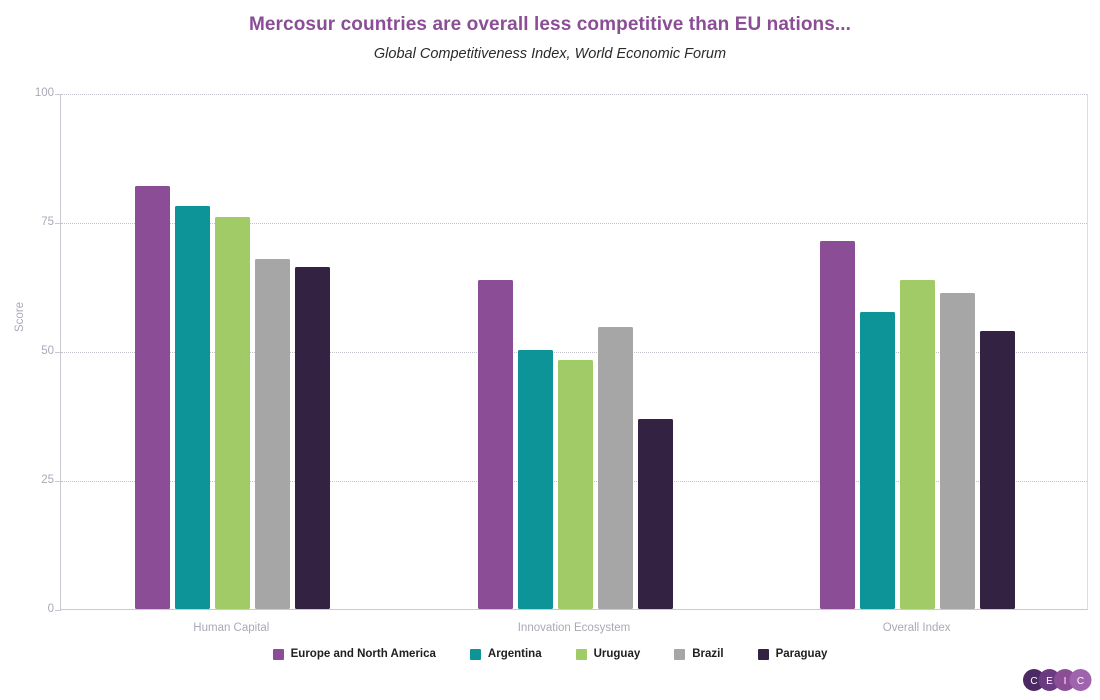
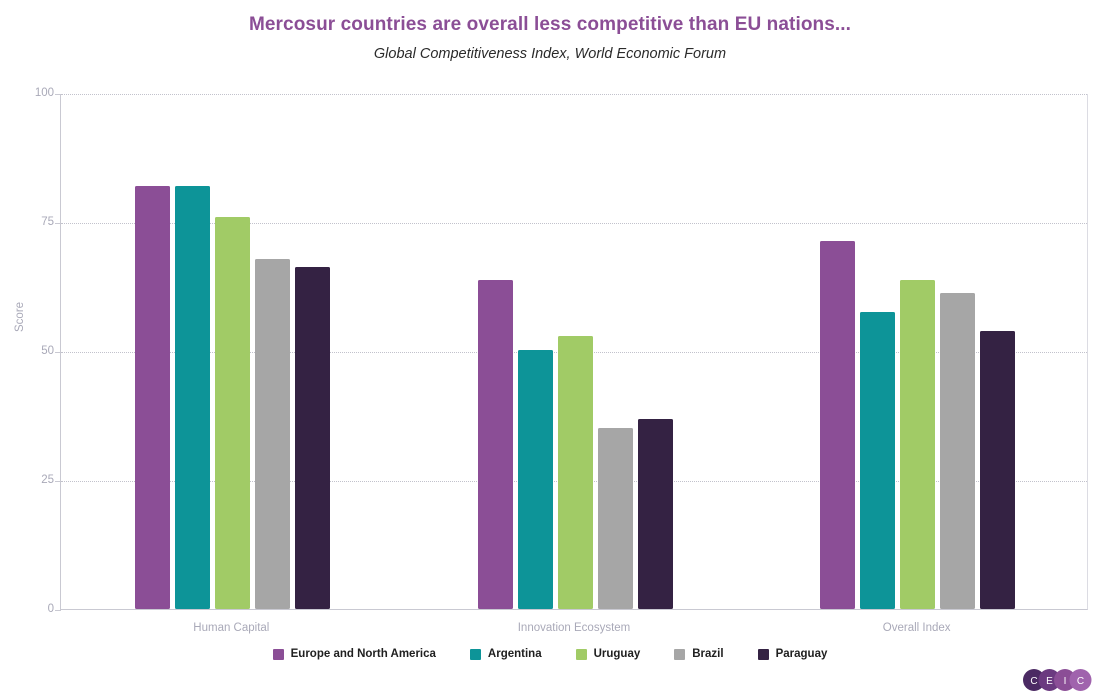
Argentina/Human Capital: 78 -> 82
Uruguay/Innovation Ecosystem: 48 -> 53
Brazil/Innovation Ecosystem: 55 -> 35
